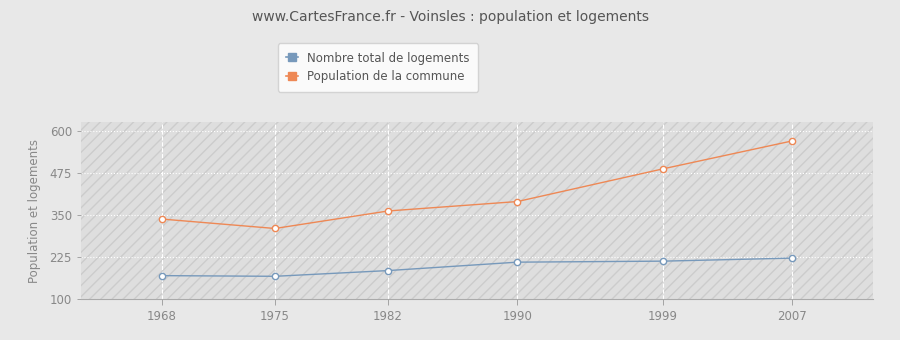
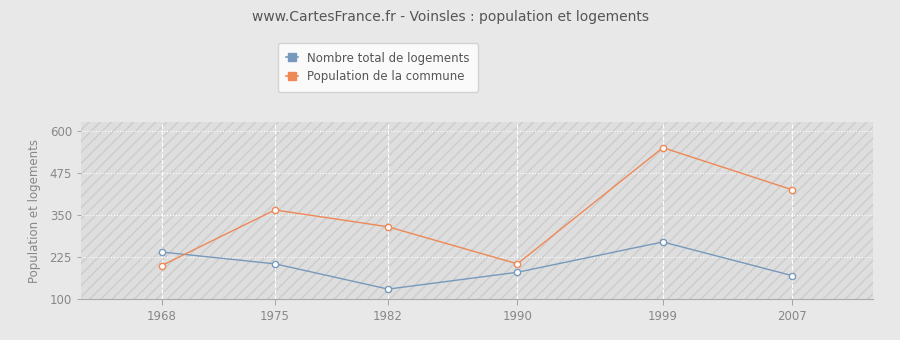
Nombre total de logements/1968: 170 -> 240
Population de la commune/1968: 338 -> 200
Nombre total de logements/1975: 168 -> 205
Population de la commune/1975: 310 -> 365
Nombre total de logements/1982: 185 -> 130
Population de la commune/1982: 362 -> 315
Nombre total de logements/1990: 210 -> 180
Population de la commune/1990: 390 -> 205
Nombre total de logements/1999: 213 -> 270
Population de la commune/1999: 487 -> 550
Nombre total de logements/2007: 222 -> 170
Population de la commune/2007: 570 -> 425
